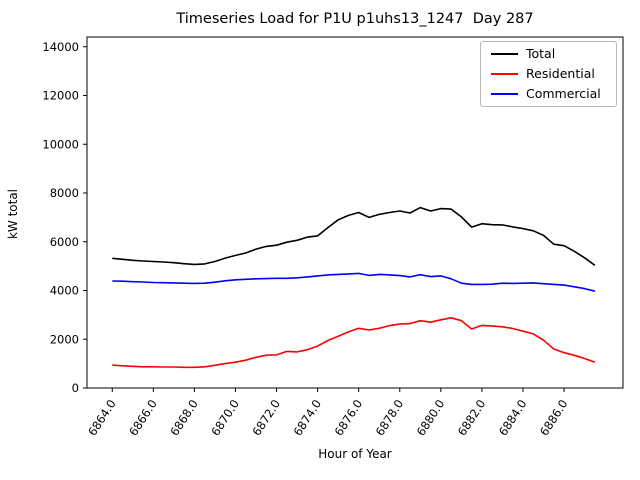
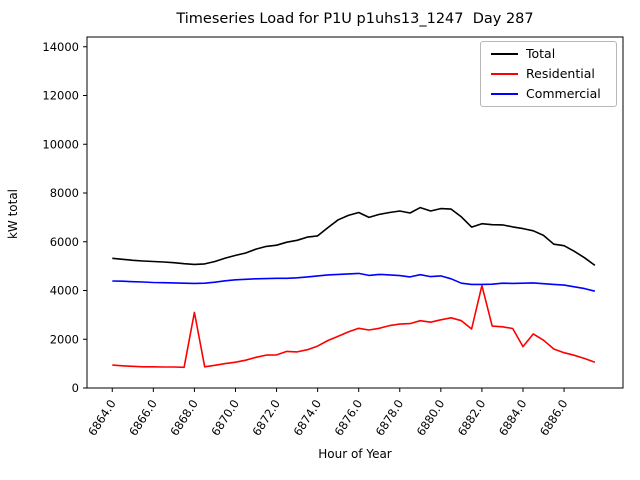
Residential/6868.0: 800 -> 3100
Residential/6882.0: 2600 -> 4200
Residential/6884.0: 2300 -> 1700
